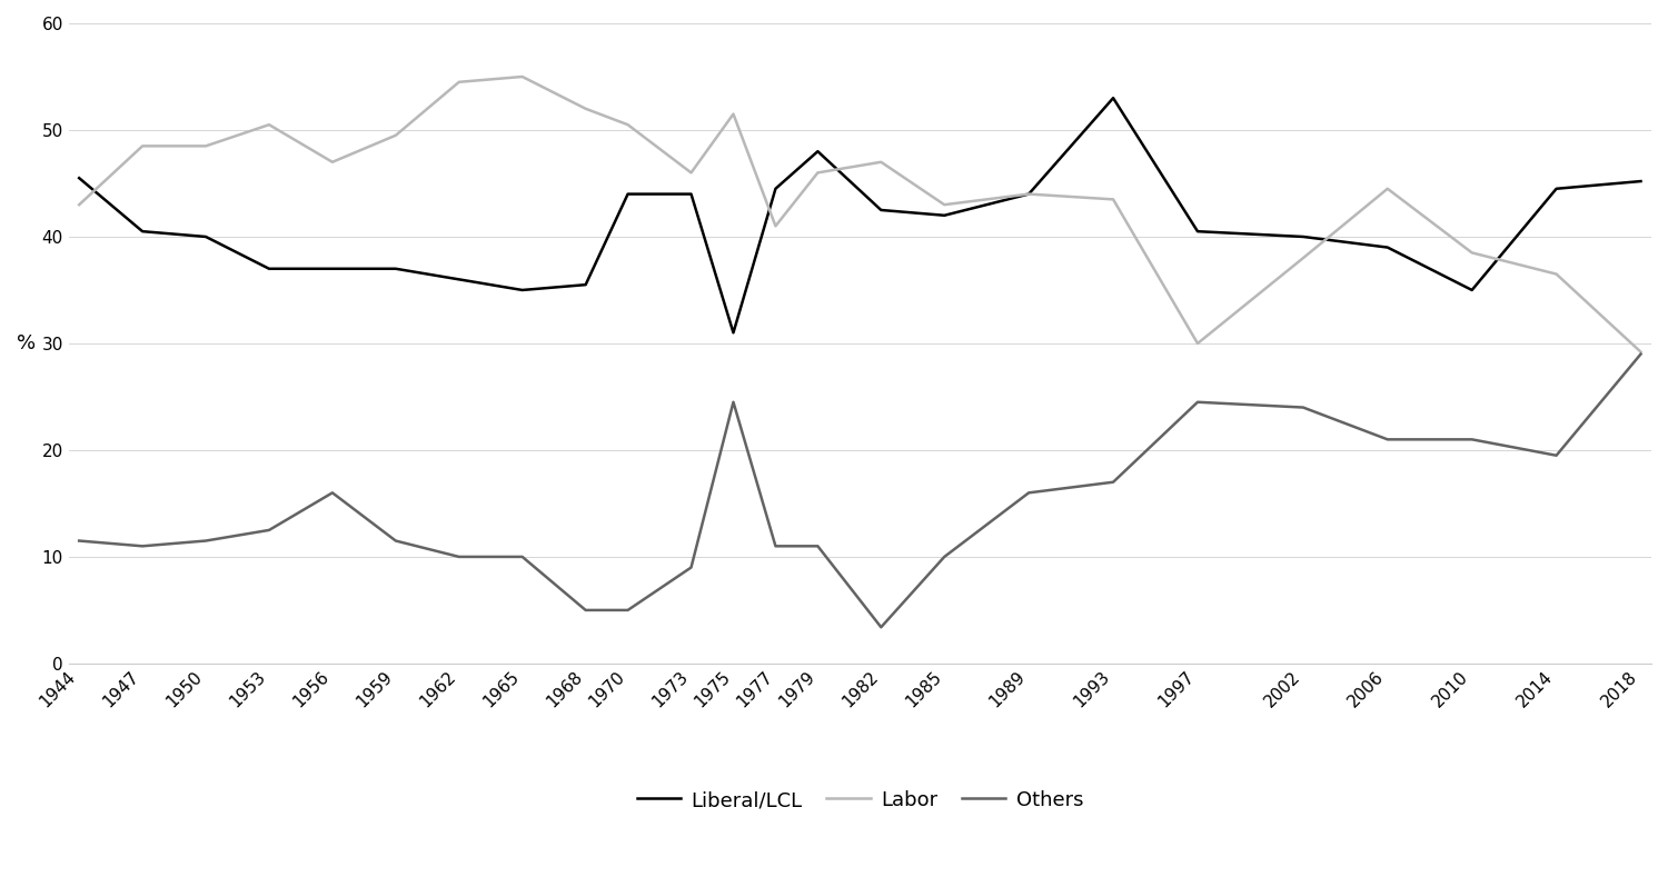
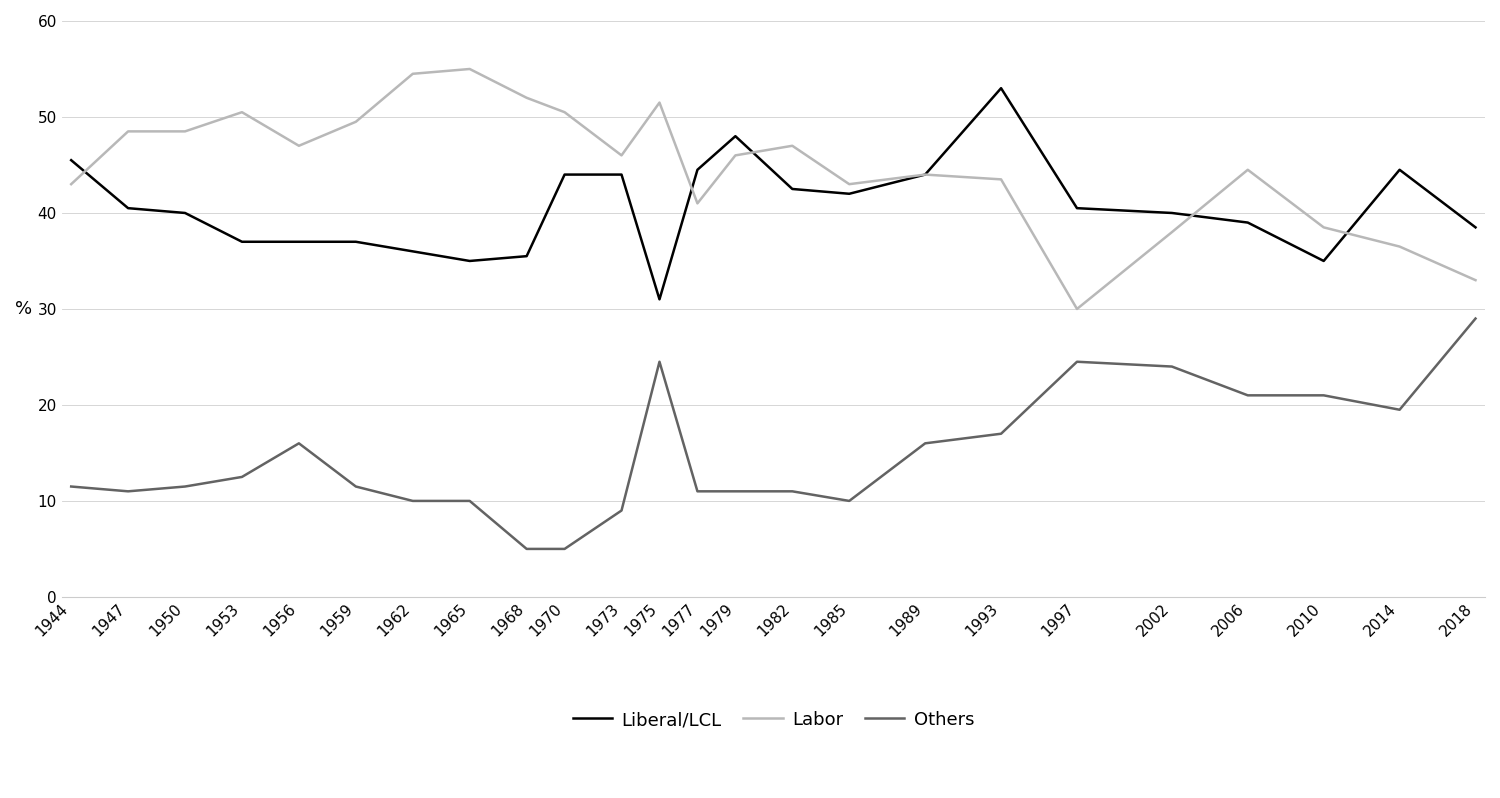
Others/1982: 3.4 -> 11.0
Liberal/LCL/2018: 45.2 -> 38.5
Labor/2018: 29.2 -> 33.0
